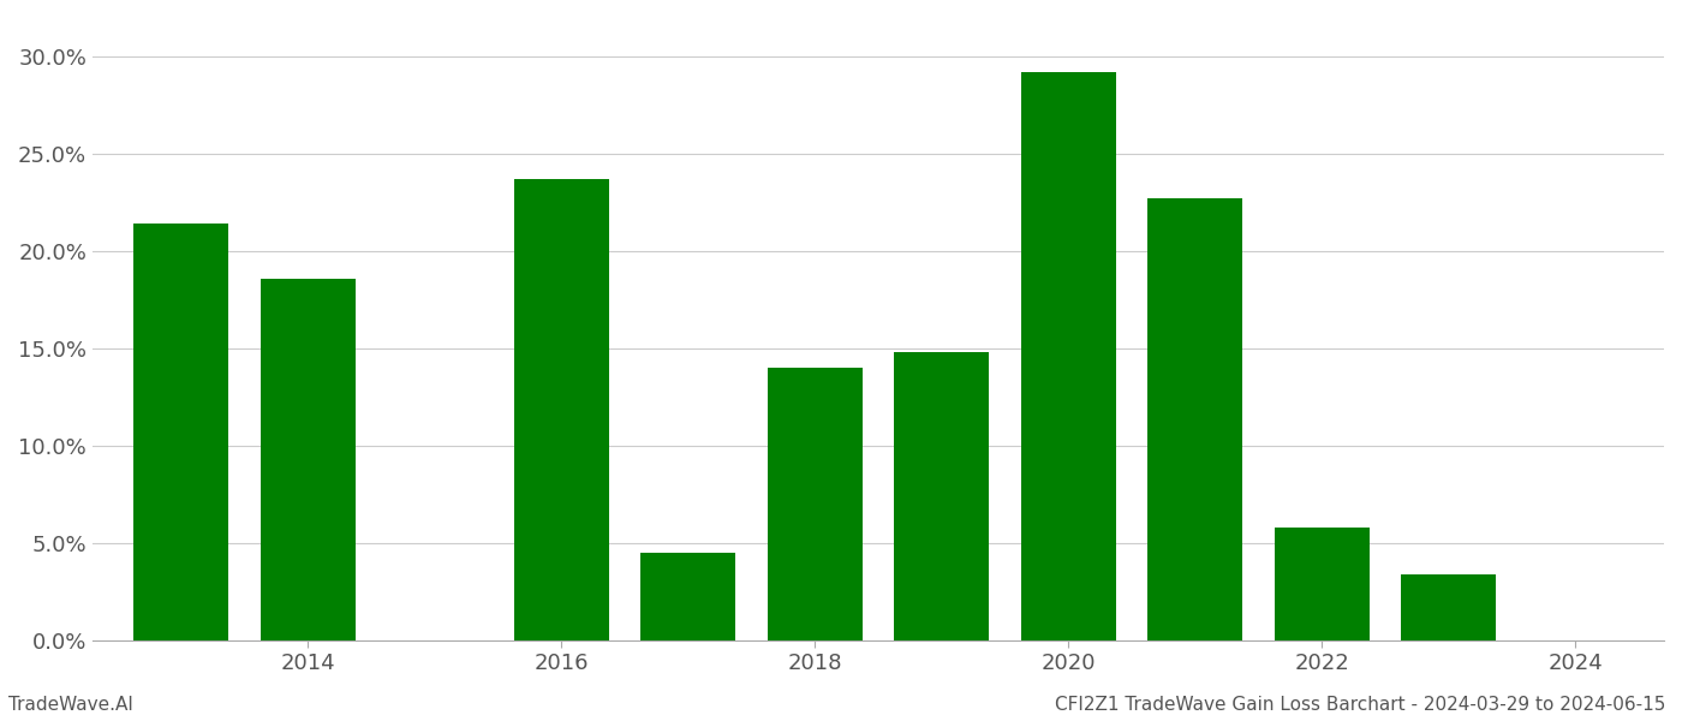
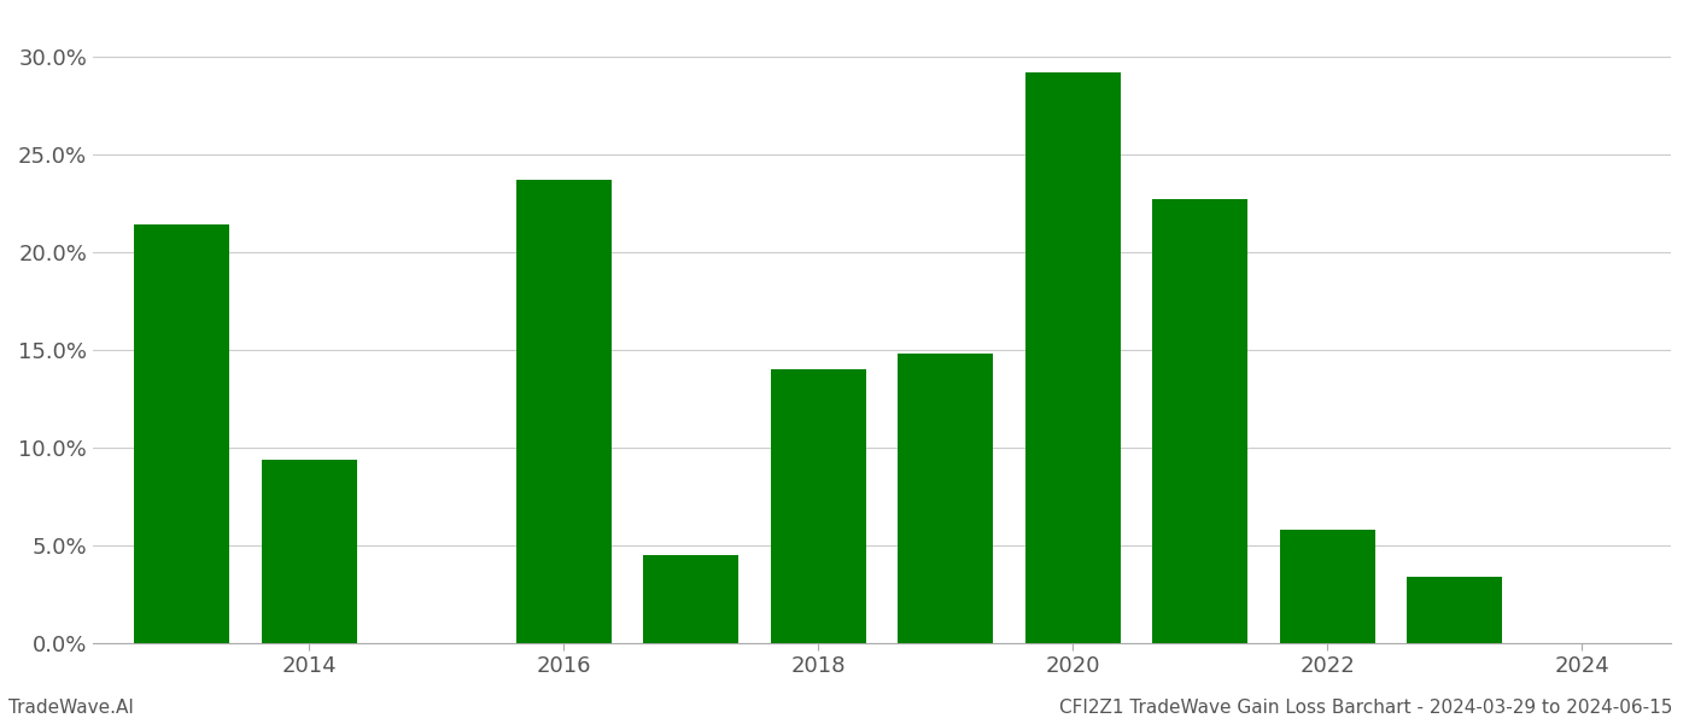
2014: 18.6% -> 9.4%
